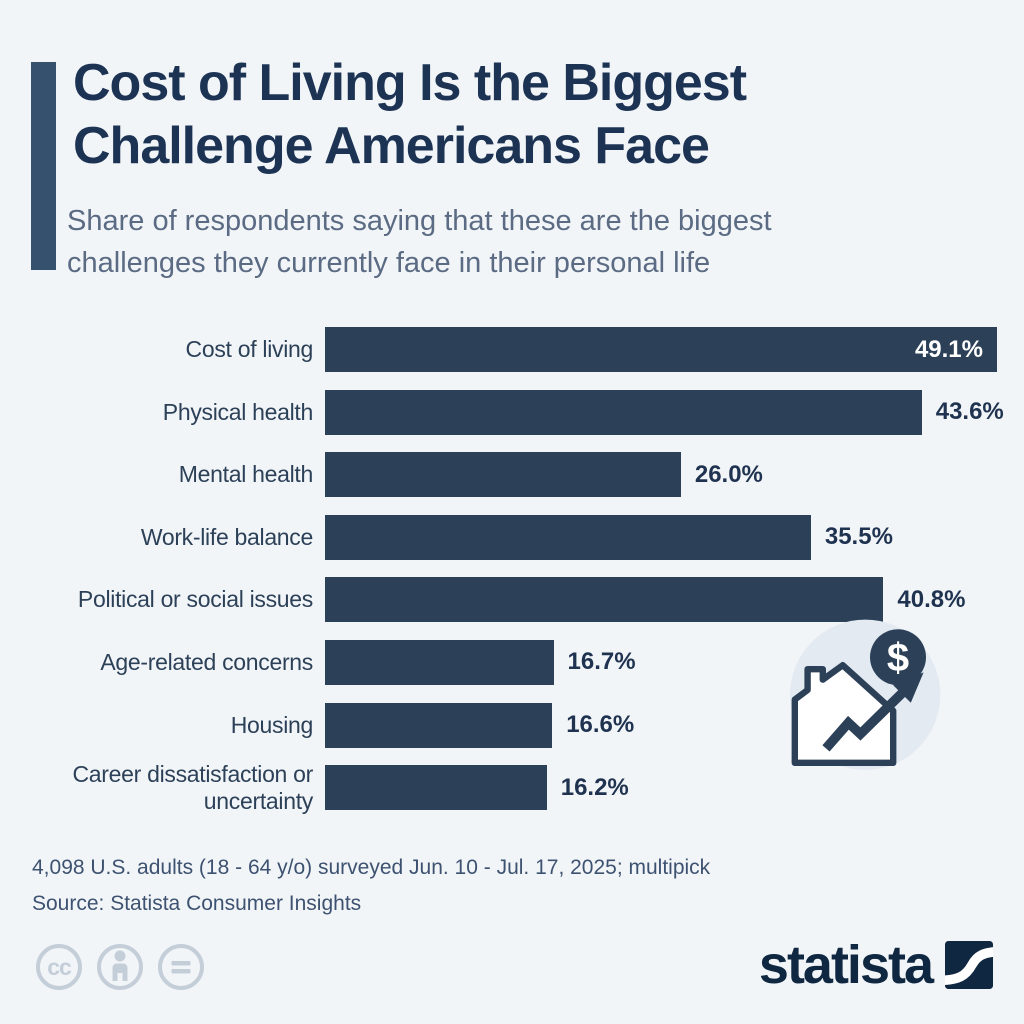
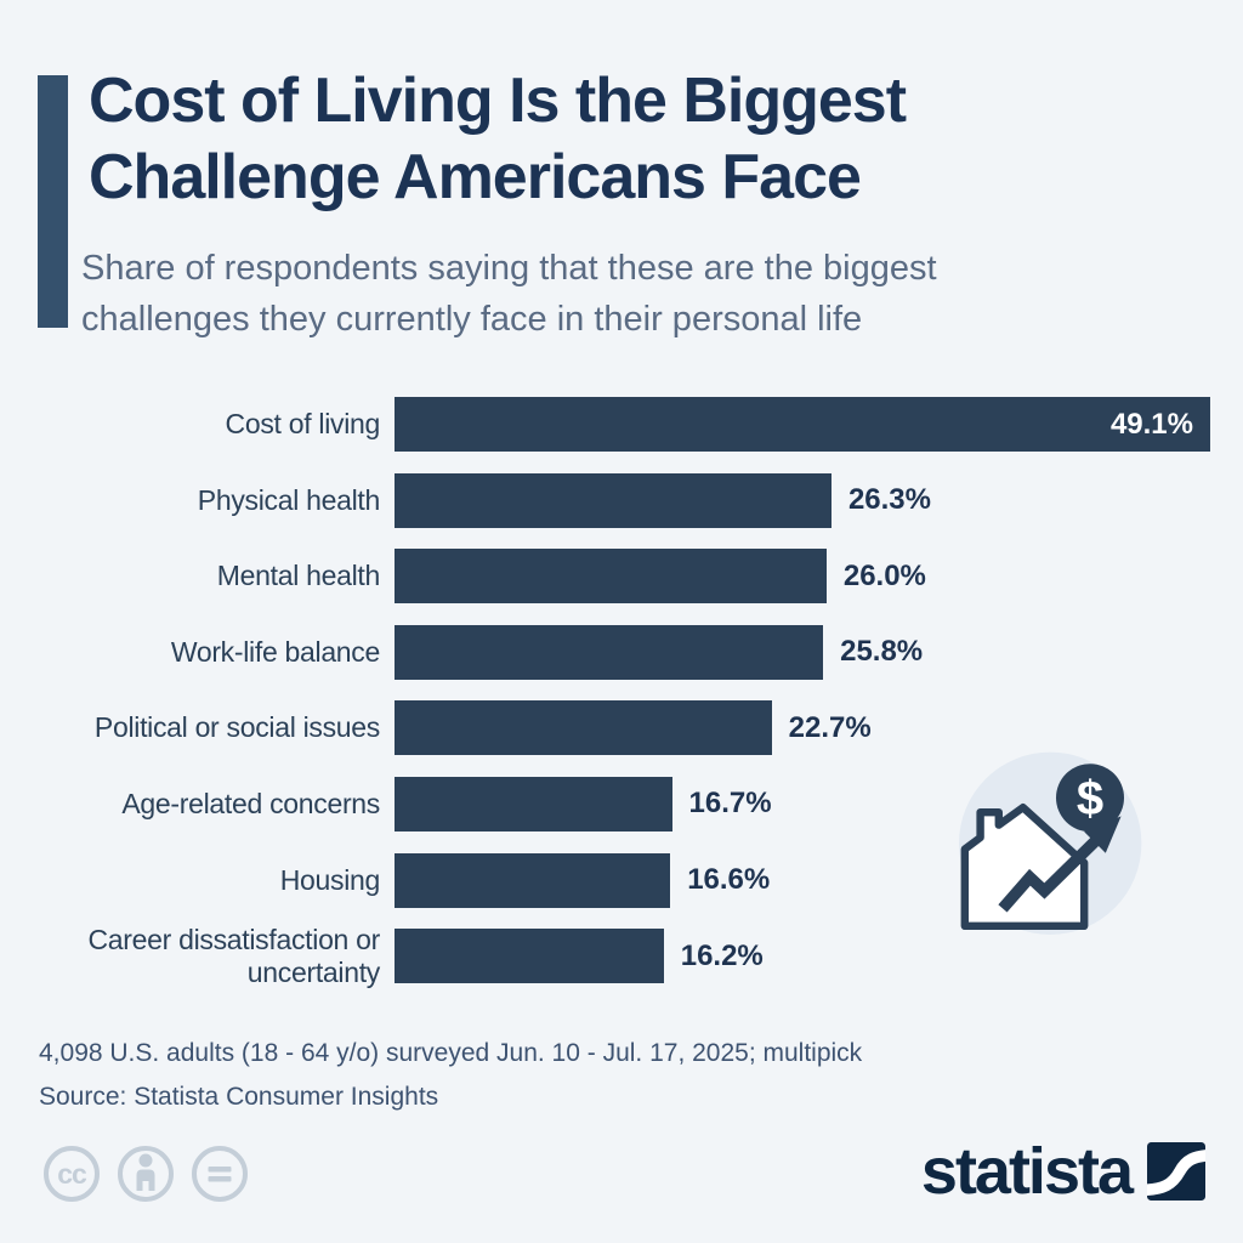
Physical health: 43.6% -> 26.3%
Work-life balance: 35.5% -> 25.8%
Political or social issues: 40.8% -> 22.7%
